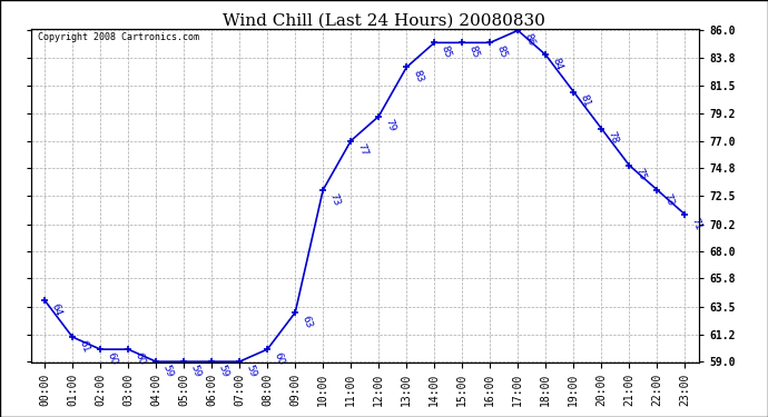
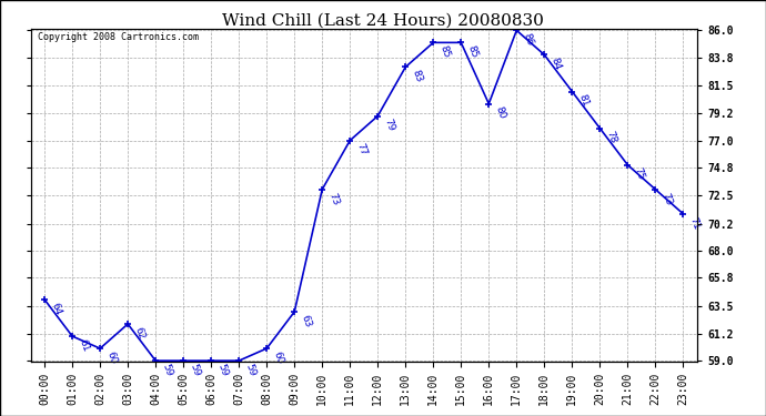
03:00: 60 -> 62
16:00: 85 -> 80
